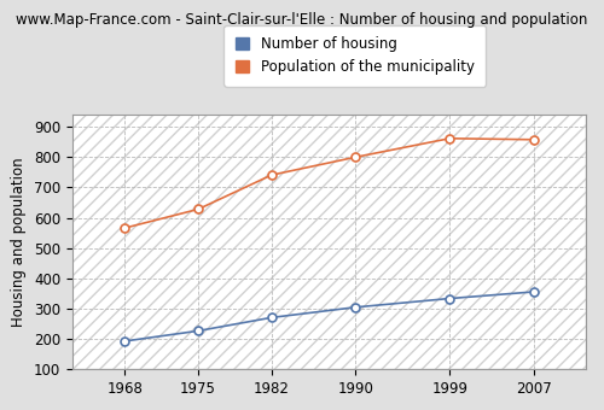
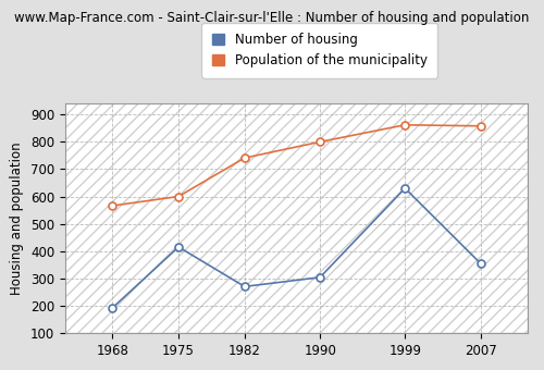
Number of housing/1975: 226 -> 415
Population of the municipality/1975: 628 -> 600
Number of housing/1999: 333 -> 630
